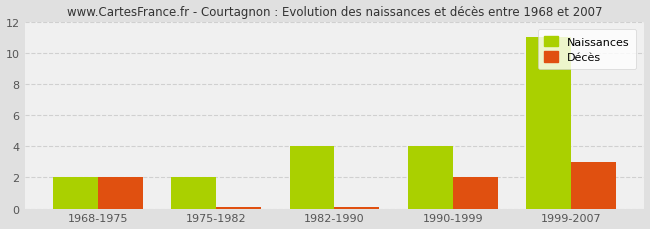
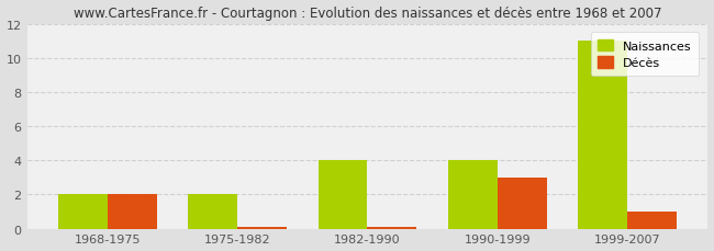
Décès/1990-1999: 2.0 -> 3.0
Décès/1999-2007: 3.0 -> 1.0
